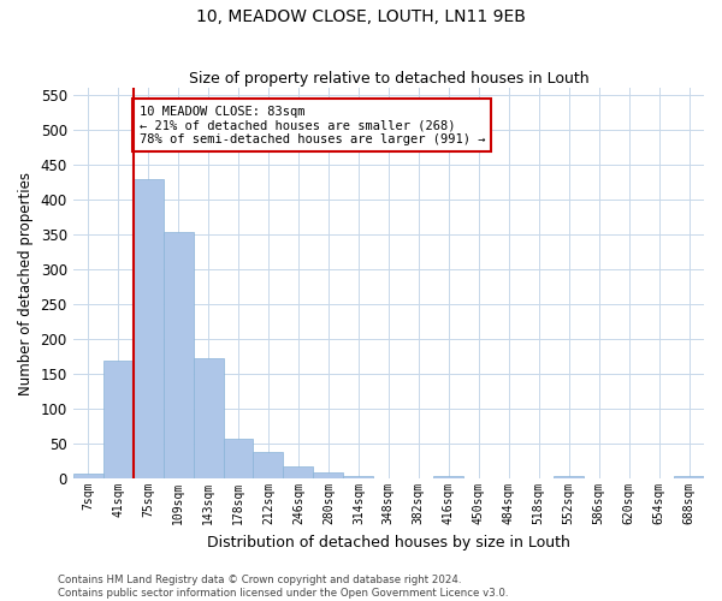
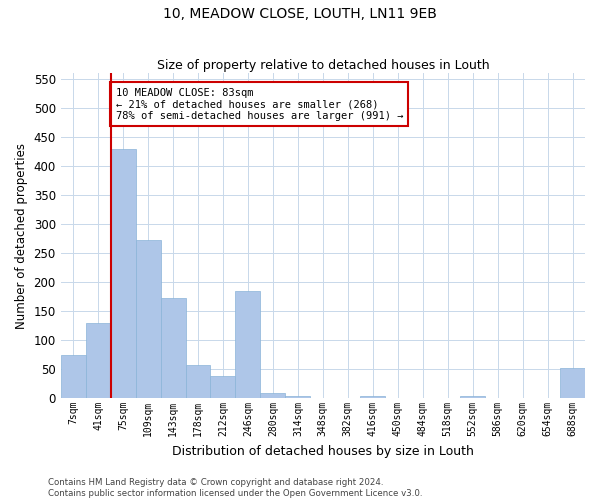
7sqm: 7 -> 74
41sqm: 169 -> 130
109sqm: 353 -> 272
246sqm: 18 -> 184
688sqm: 3 -> 52
